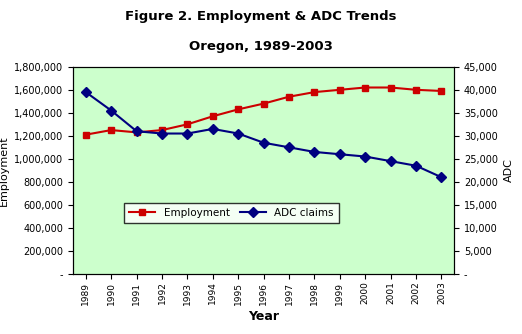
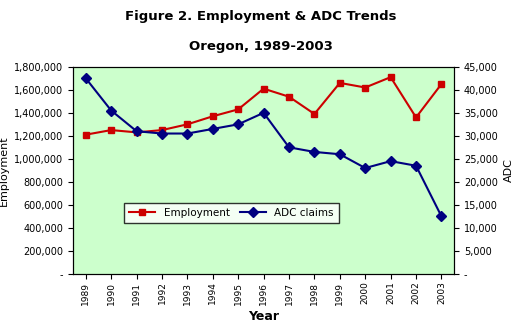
ADC claims/1989: 39,500 -> 42,500
ADC claims/1995: 30,500 -> 32,500
Employment/1996: 1,480,000 -> 1,610,000
ADC claims/1996: 28,500 -> 35,000
Employment/1998: 1,580,000 -> 1,390,000
Employment/1999: 1,600,000 -> 1,660,000
ADC claims/2000: 25,500 -> 23,000
Employment/2001: 1,620,000 -> 1,710,000
Employment/2002: 1,600,000 -> 1,360,000
Employment/2003: 1,590,000 -> 1,650,000
ADC claims/2003: 21,000 -> 12,500
